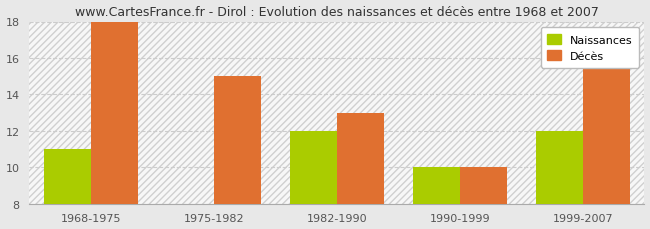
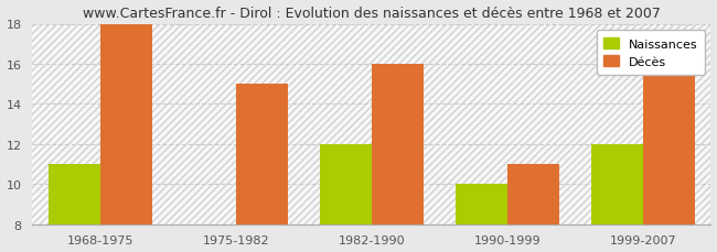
Décès/1982-1990: 13 -> 16
Décès/1990-1999: 10 -> 11
